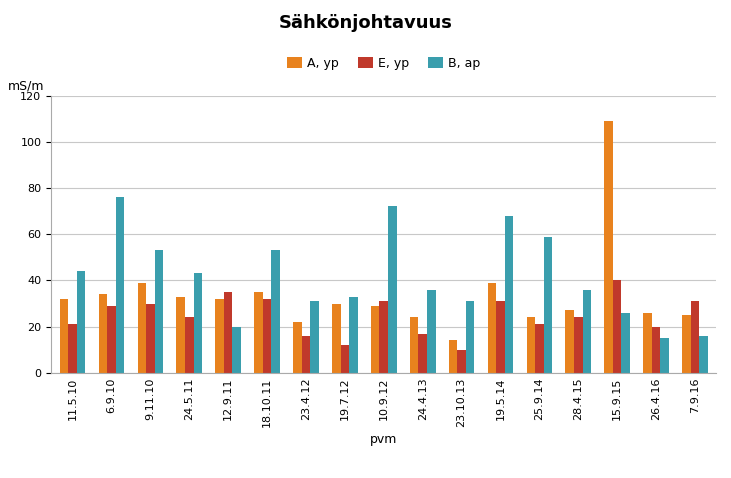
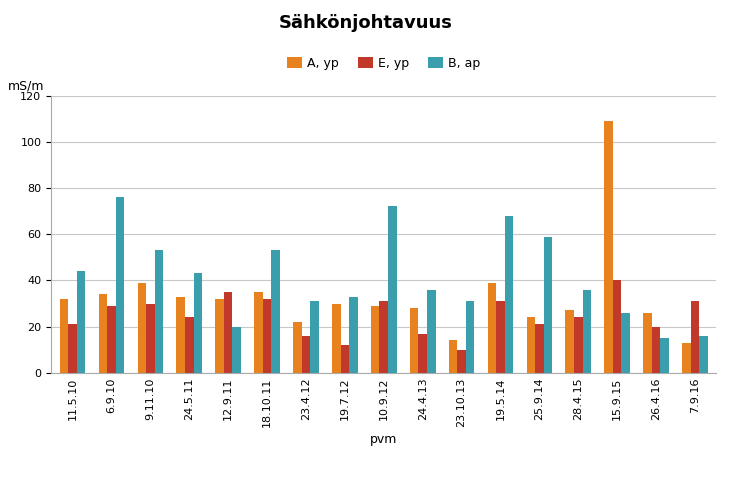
A, yp/24.4.13: 24 -> 28
A, yp/7.9.16: 25 -> 13
